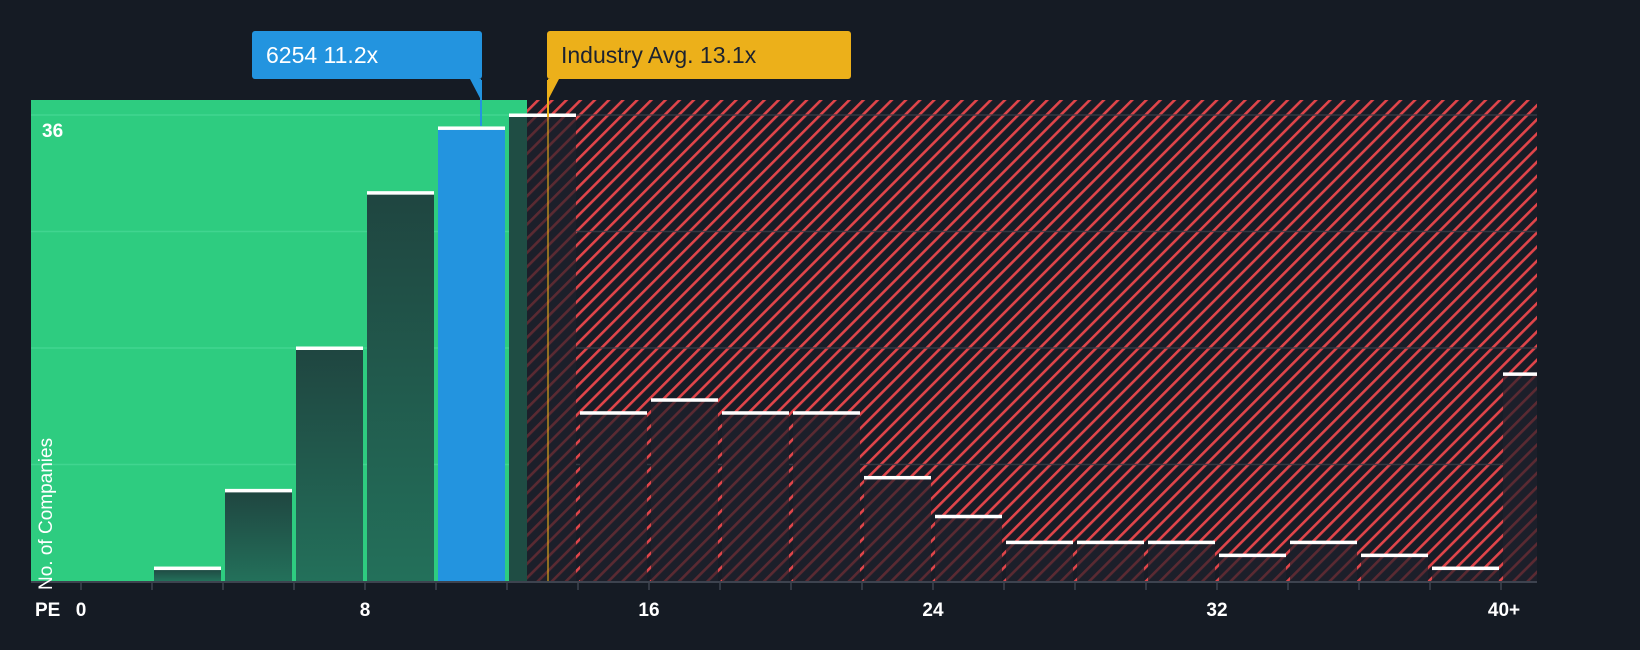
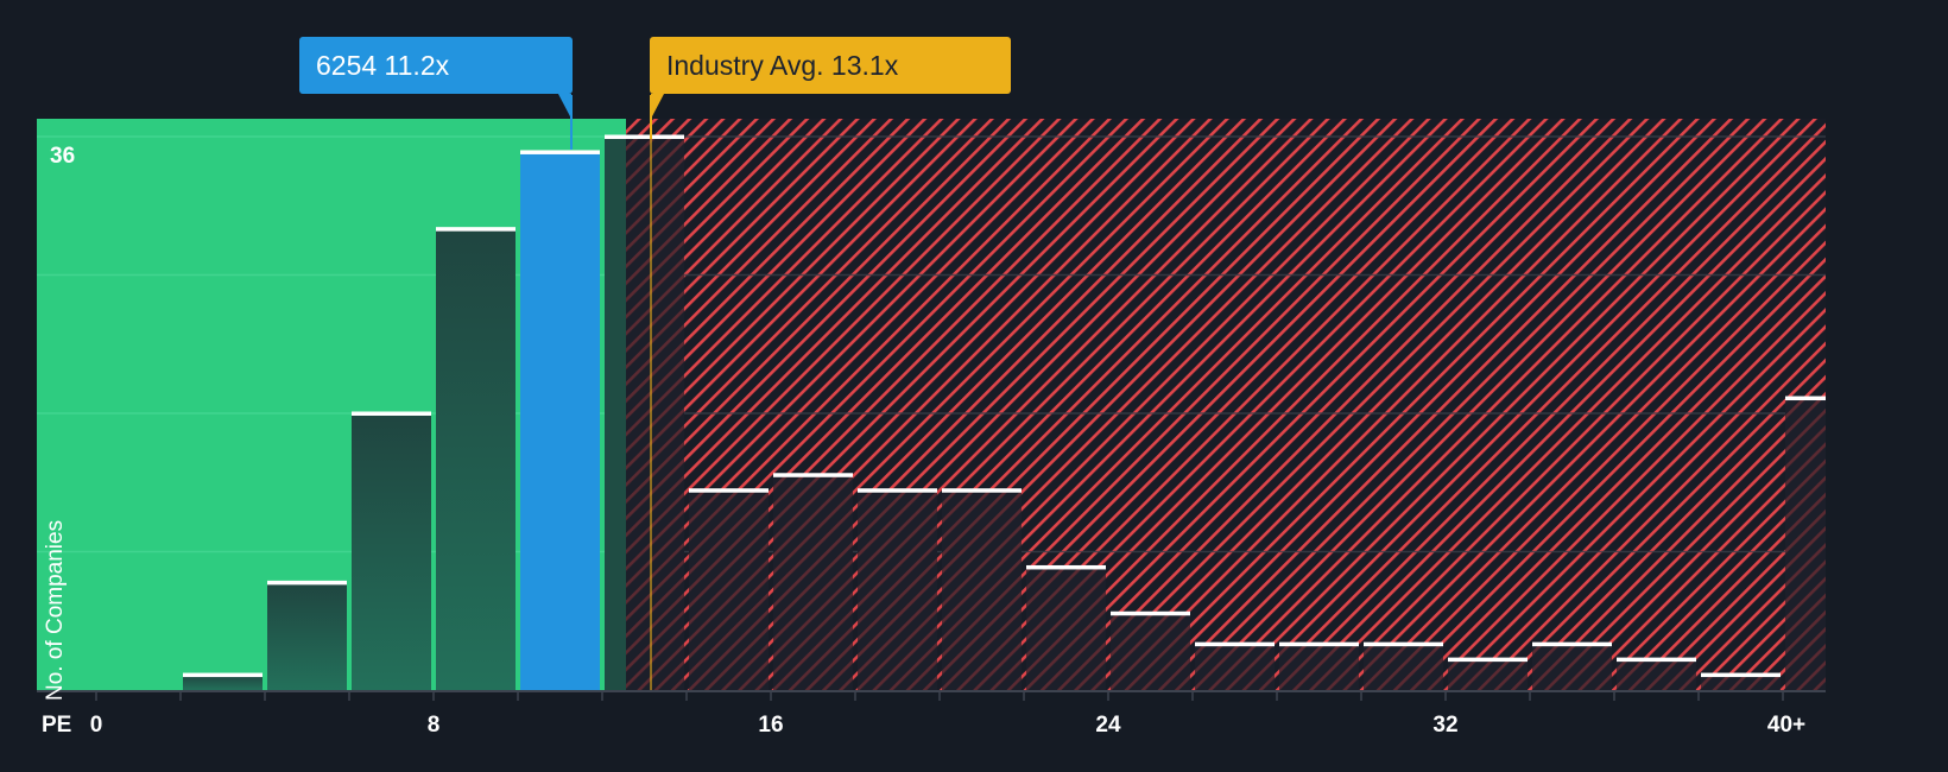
40+: 16 -> 19
